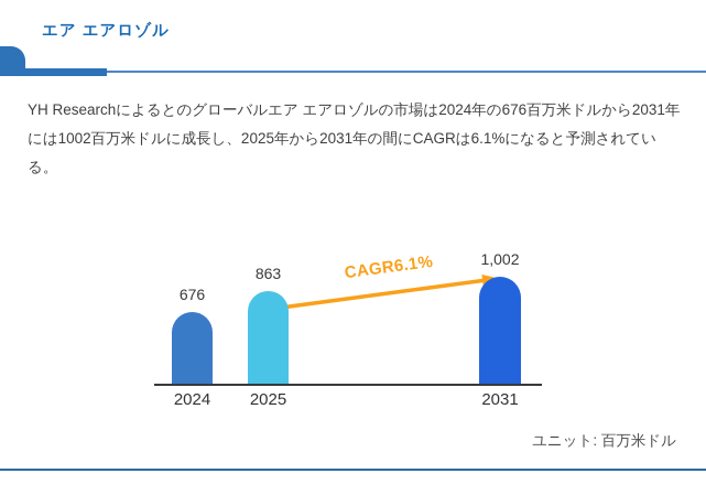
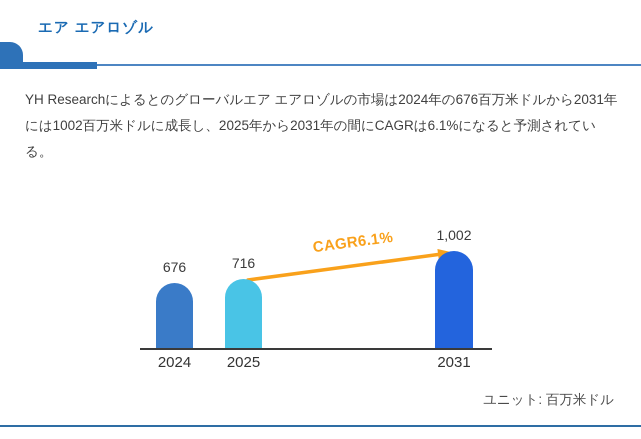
2025: 863 -> 716
